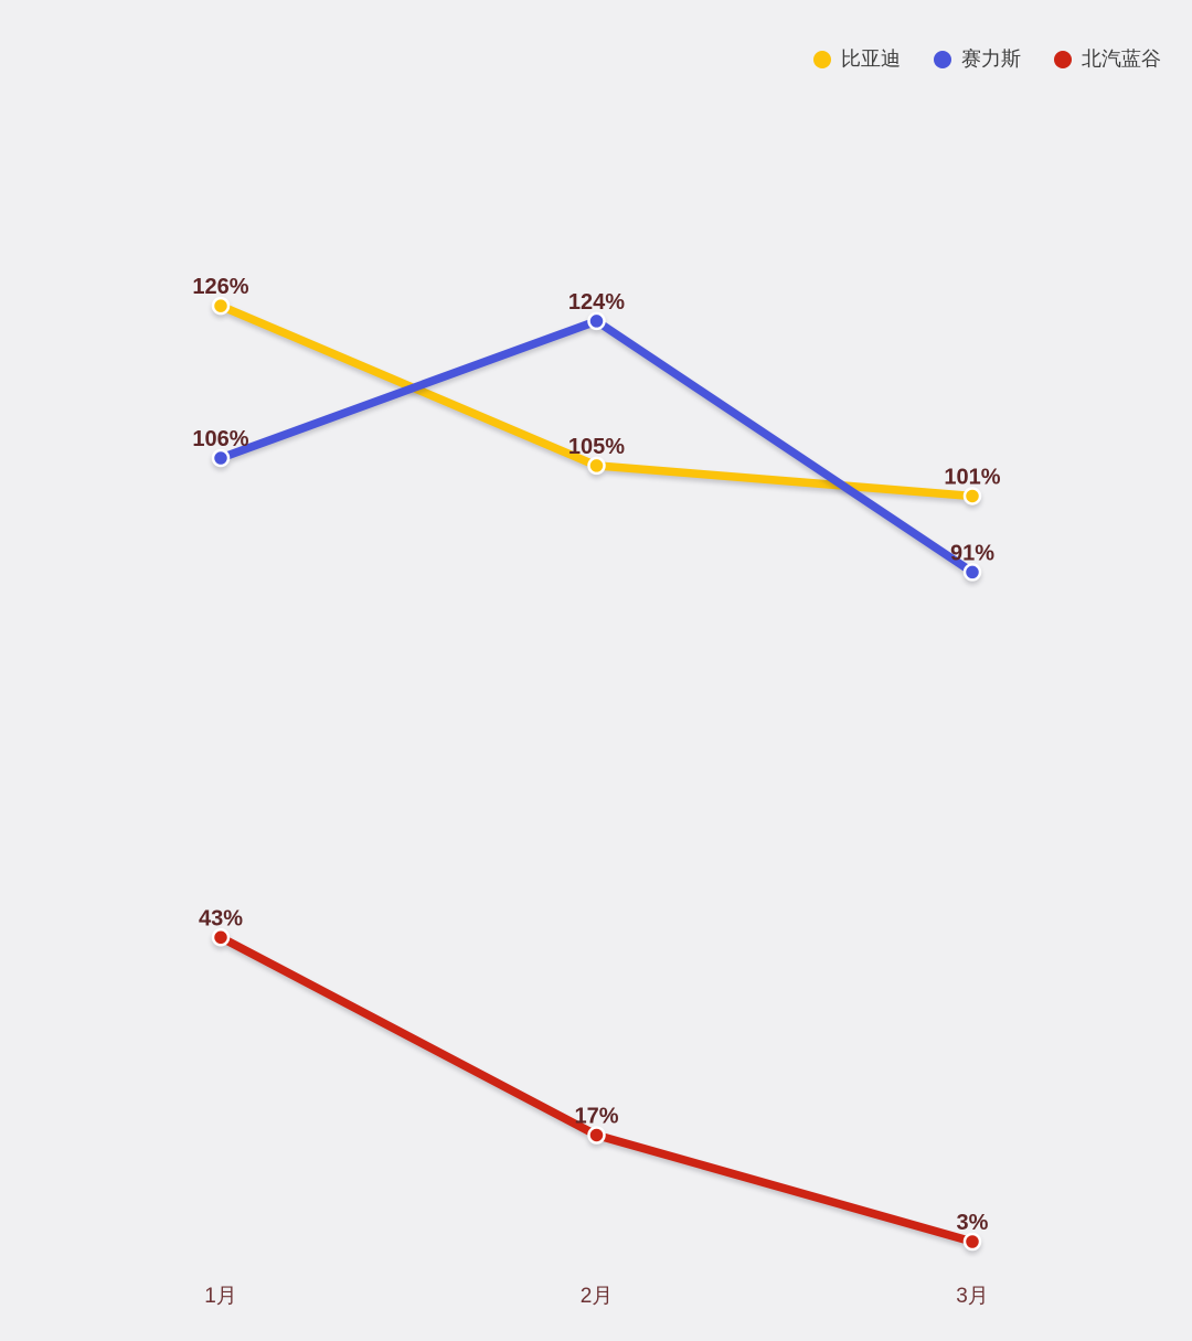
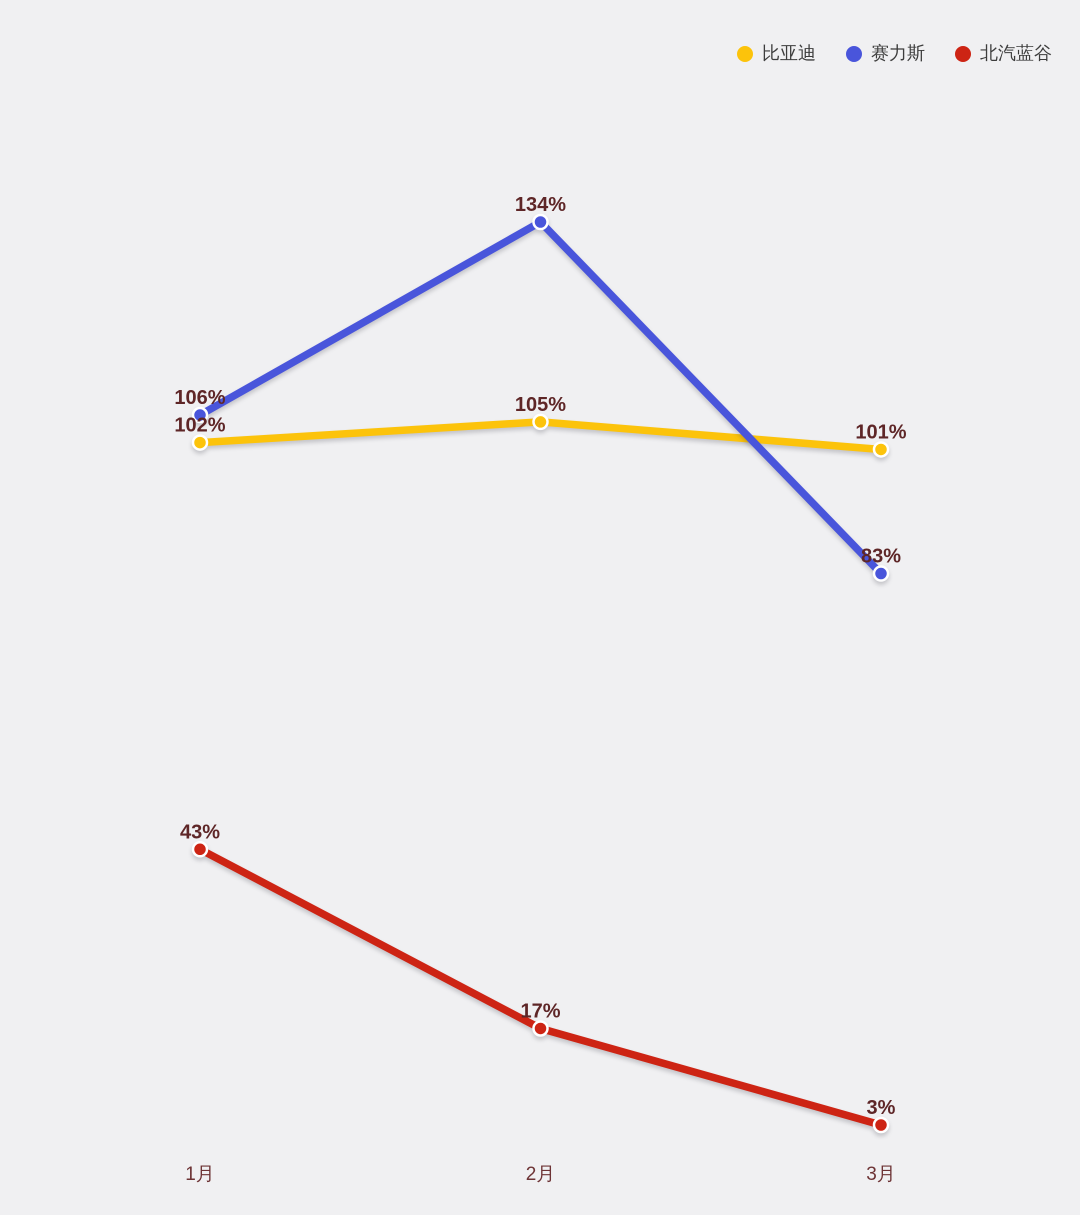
比亚迪/1月: 126% -> 102%
赛力斯/2月: 124% -> 134%
赛力斯/3月: 91% -> 83%
